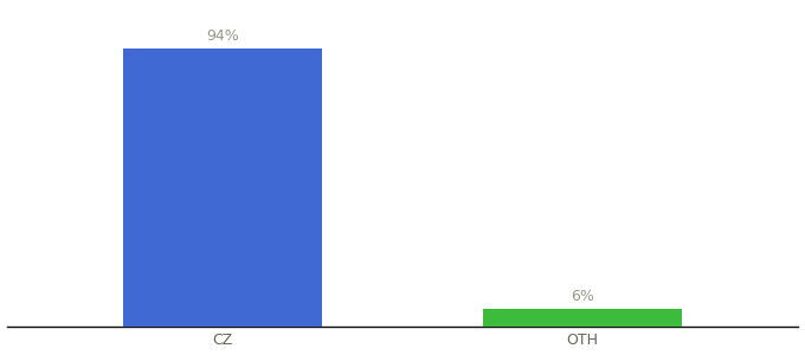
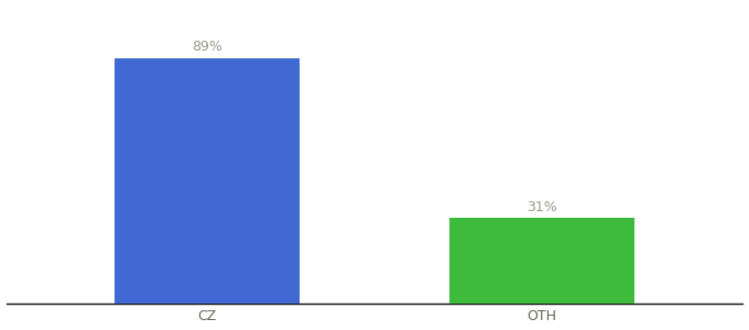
CZ: 94% -> 89%
OTH: 6% -> 31%
